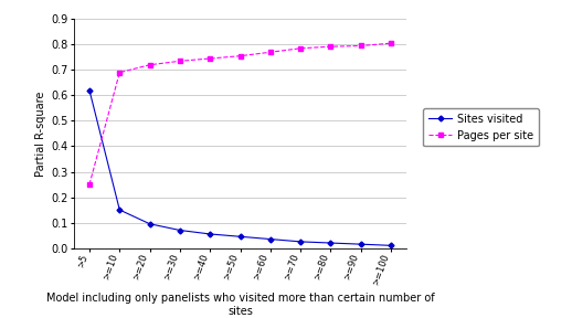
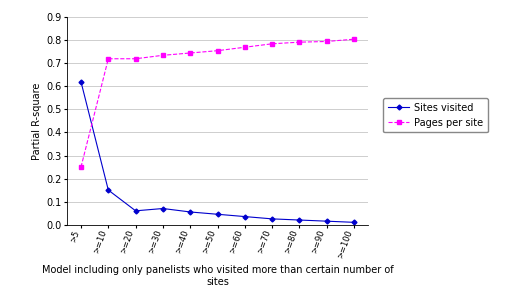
Pages per site/>=10: 0.690 -> 0.720
Sites visited/>=20: 0.095 -> 0.060
